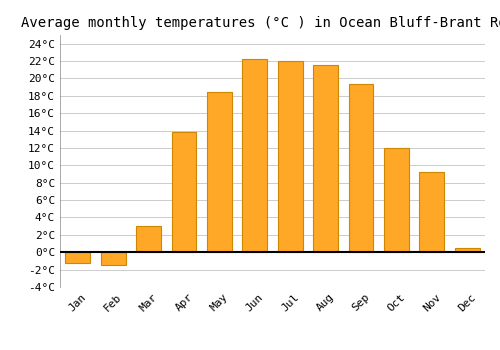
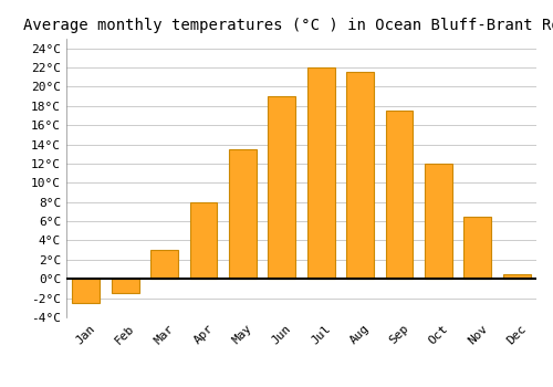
Jan: -1.2°C -> -2.5°C
Apr: 13.8°C -> 8.0°C
May: 18.4°C -> 13.5°C
Jun: 22.2°C -> 19.0°C
Sep: 19.4°C -> 17.5°C
Nov: 9.2°C -> 6.5°C
